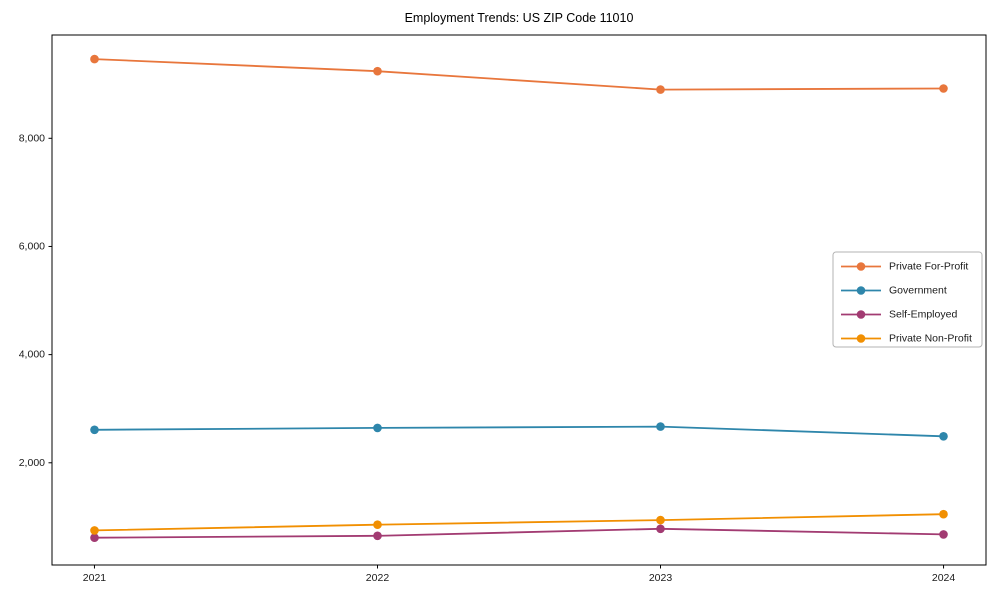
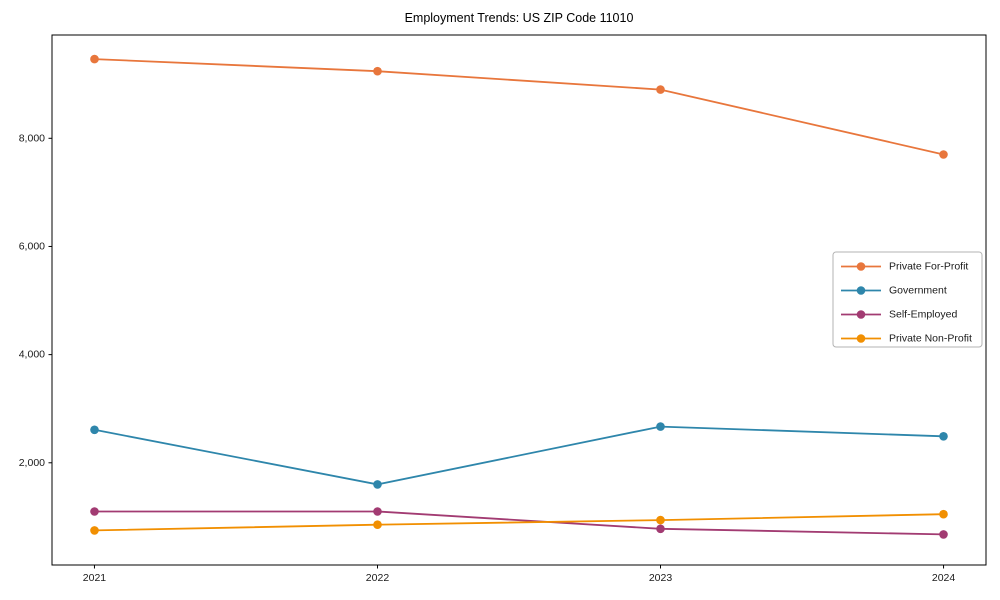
Self-Employed/2021: 600 -> 1100
Government/2022: 2600 -> 1600
Self-Employed/2022: 600 -> 1100
Private For-Profit/2024: 8900 -> 7700
